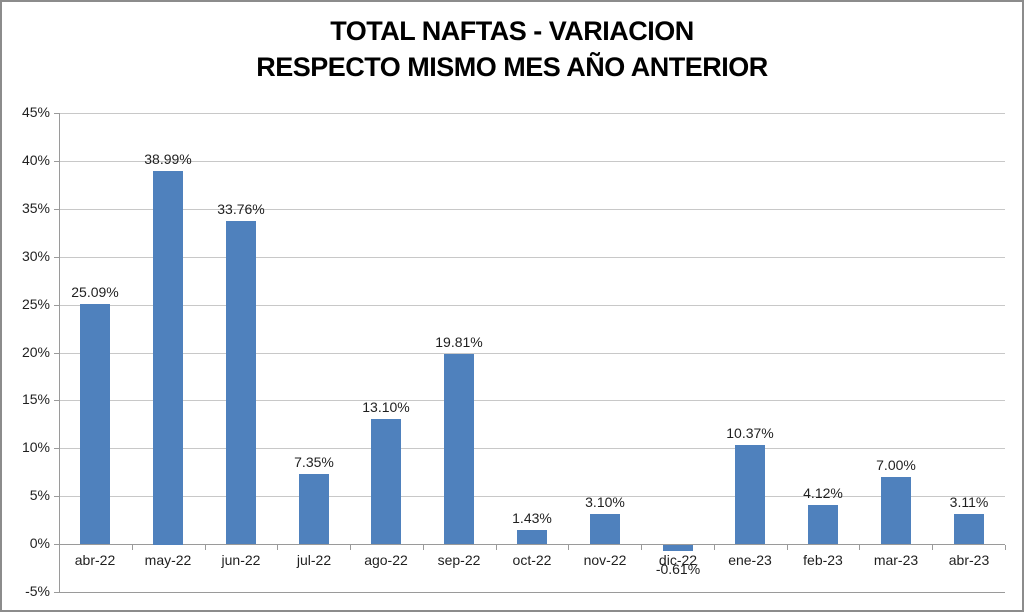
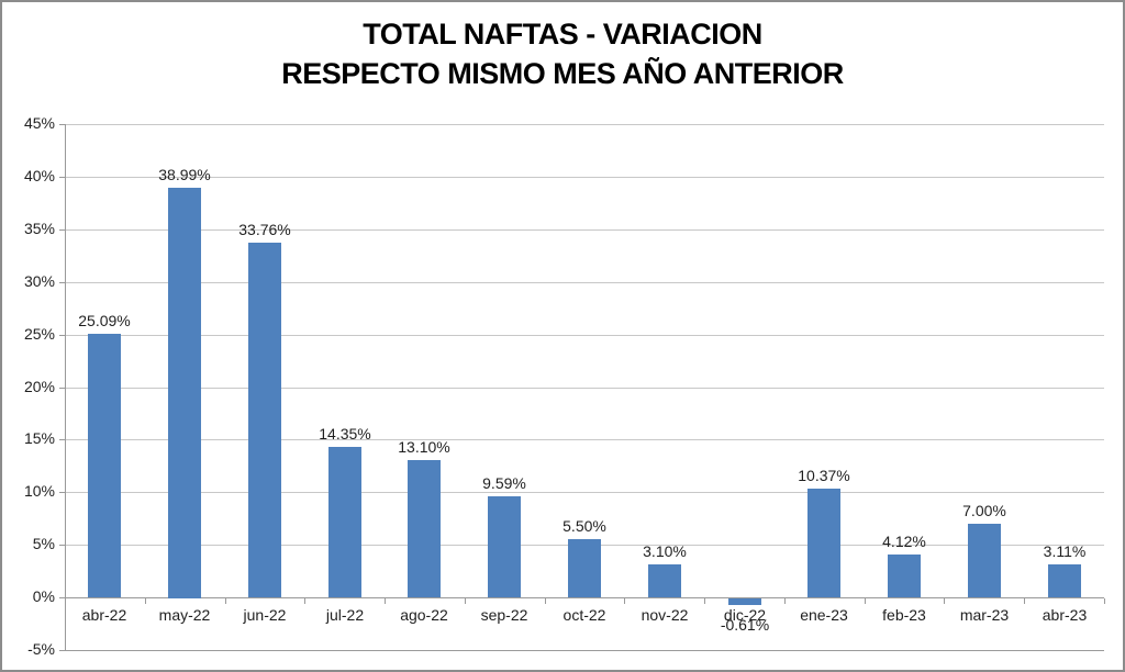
jul-22: 7.35% -> 14.35%
sep-22: 19.81% -> 9.59%
oct-22: 1.43% -> 5.50%
